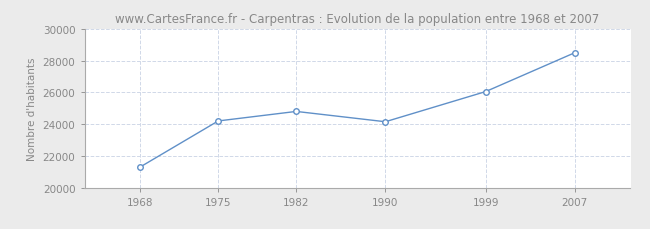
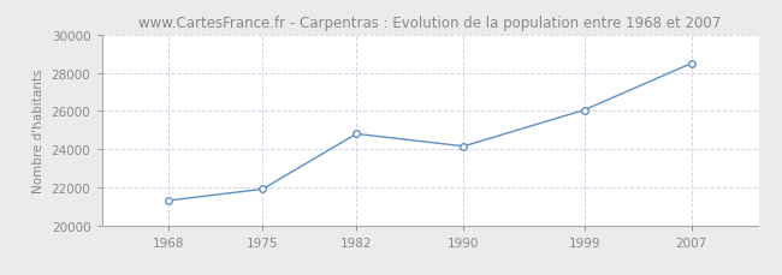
1975: 24200 -> 21900
